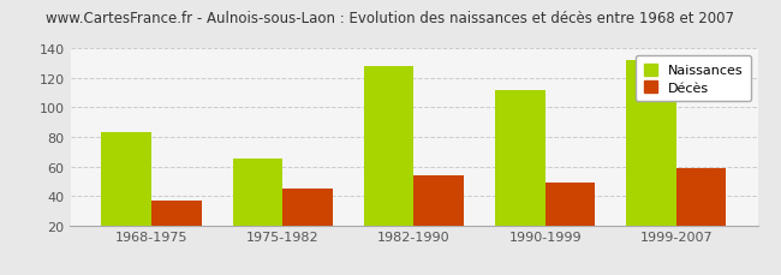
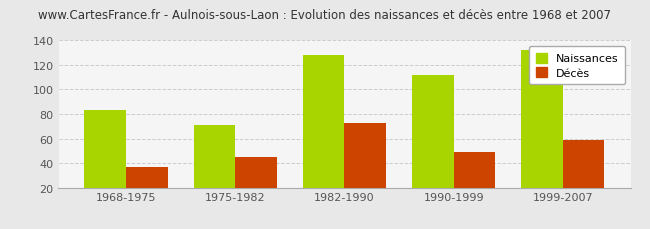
Naissances/1975-1982: 65 -> 71
Décès/1982-1990: 54 -> 73
